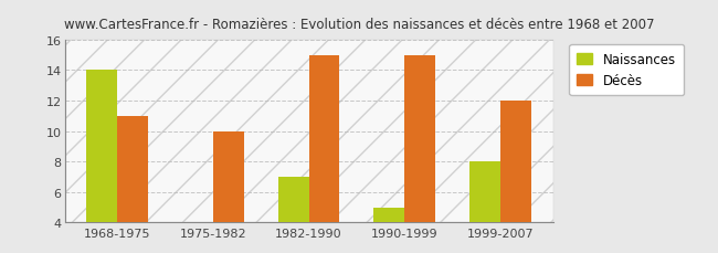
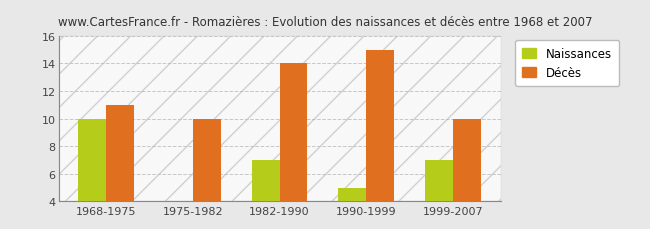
Naissances/1968-1975: 14 -> 10
Décès/1982-1990: 15 -> 14
Naissances/1999-2007: 8 -> 7
Décès/1999-2007: 12 -> 10
